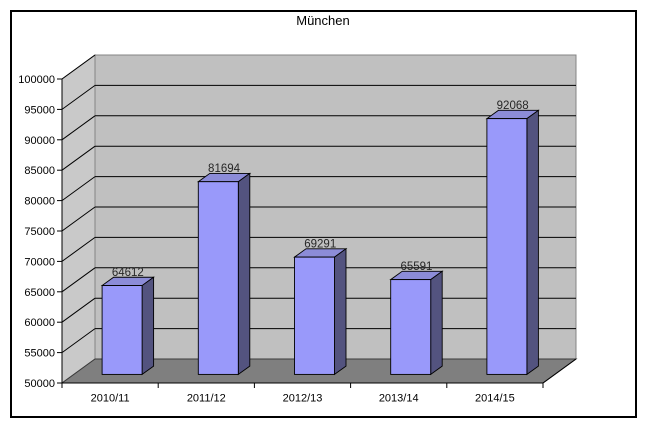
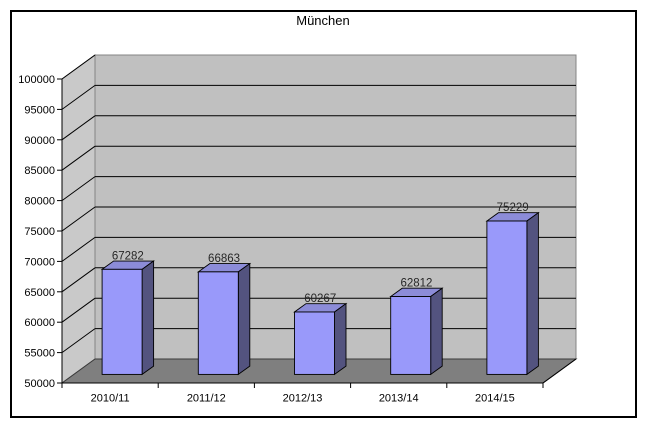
2010/11: 64612 -> 67282
2011/12: 81694 -> 66863
2012/13: 69291 -> 60267
2013/14: 65591 -> 62812
2014/15: 92068 -> 75229
